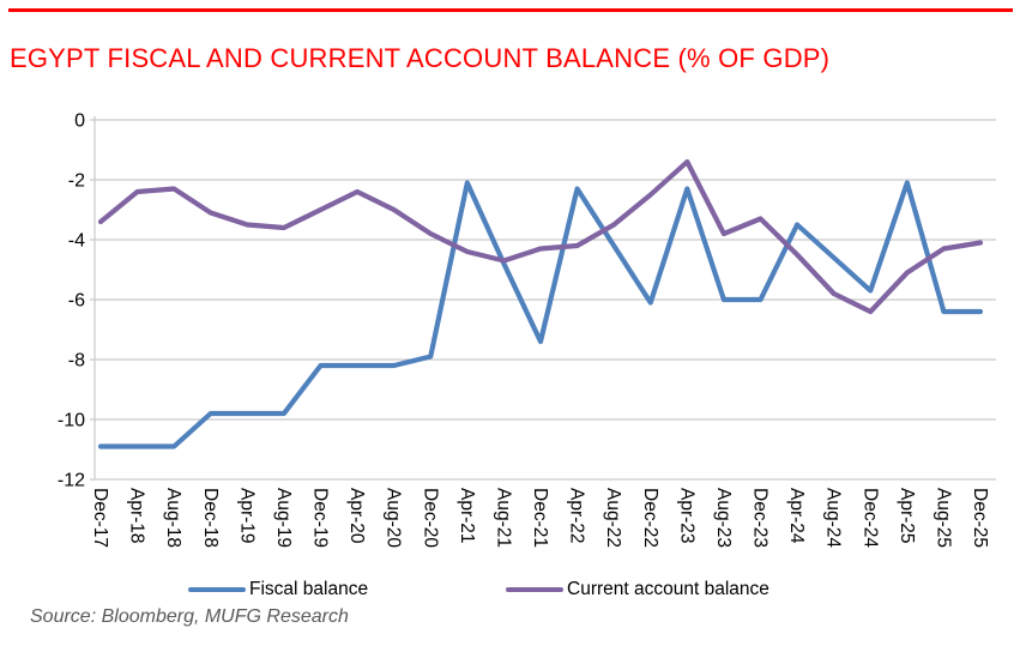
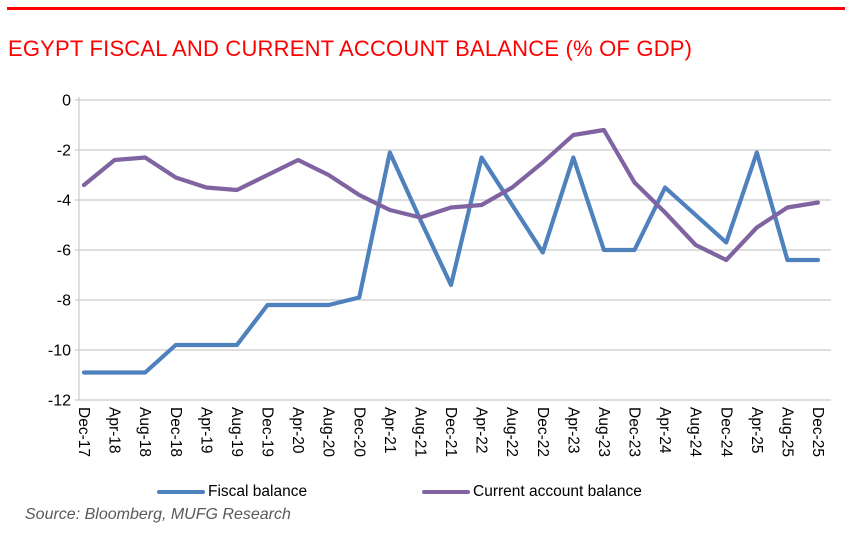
Current account balance/Aug-23: -3.8 -> -1.2
